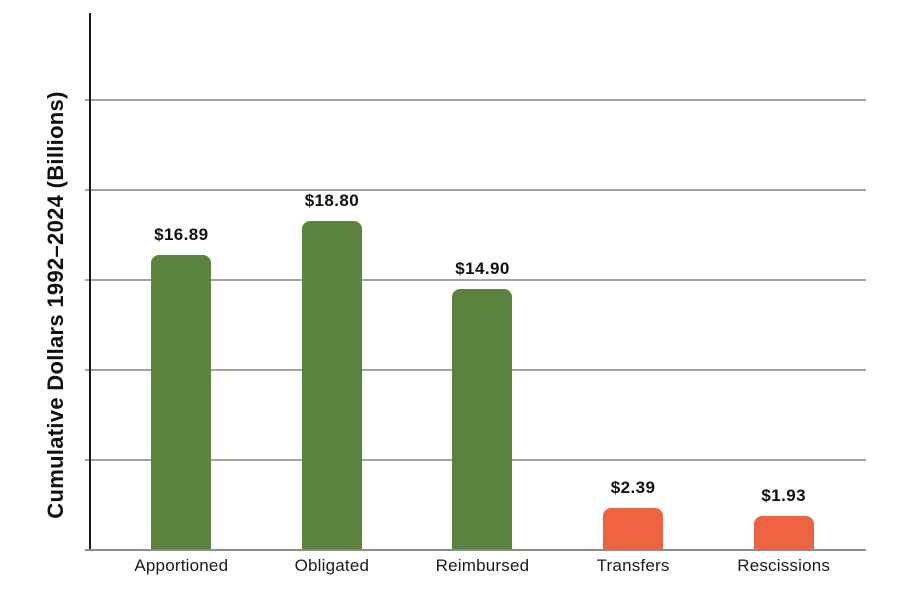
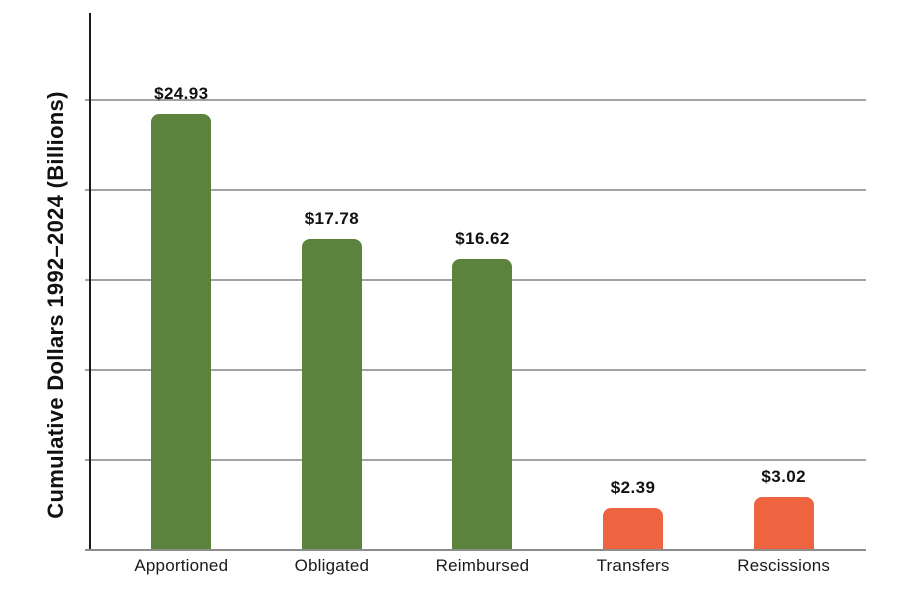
Apportioned: $16.89 -> $24.93
Obligated: $18.80 -> $17.78
Reimbursed: $14.90 -> $16.62
Rescissions: $1.93 -> $3.02
